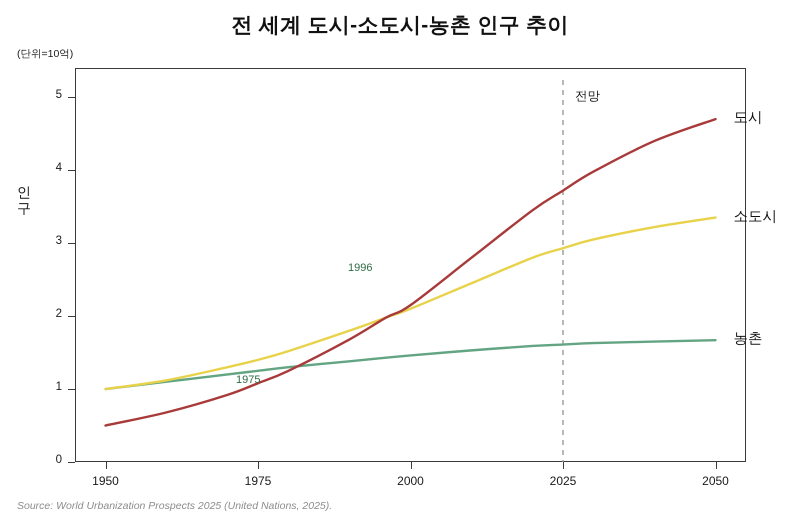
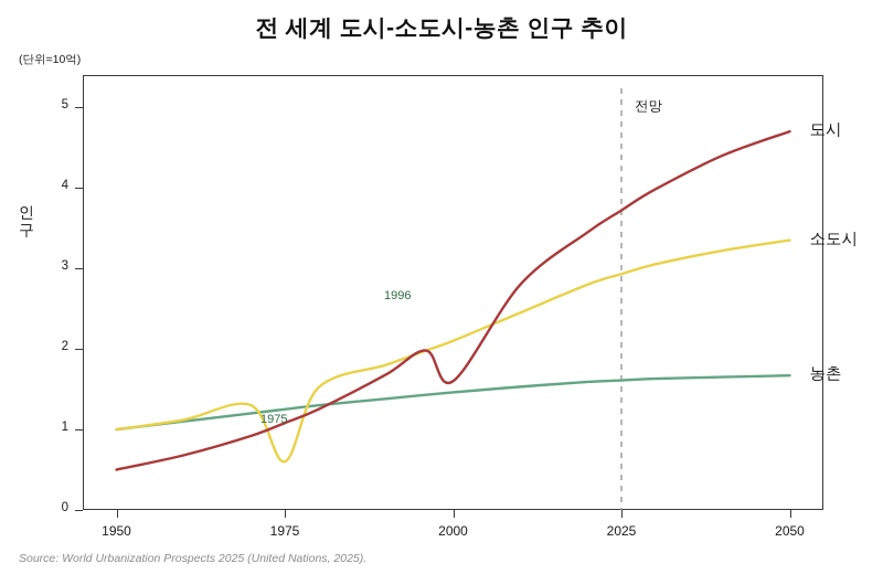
소도시/1975: 1.4 -> 0.6
도시/2000: 2.1 -> 1.6
